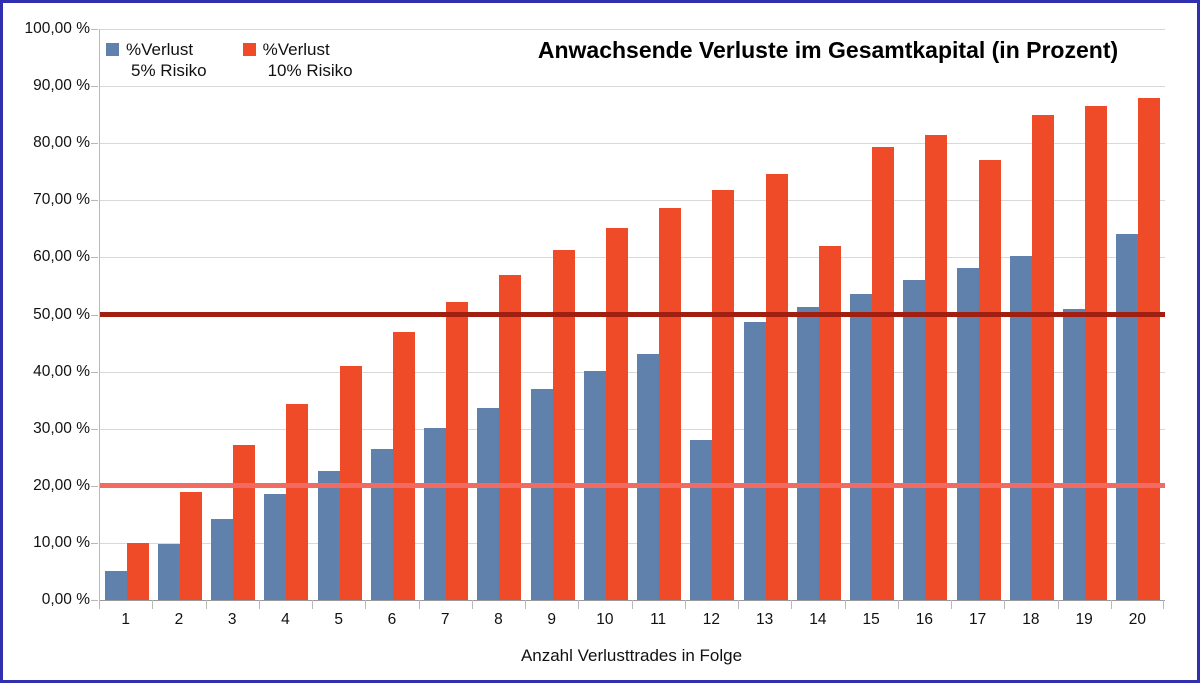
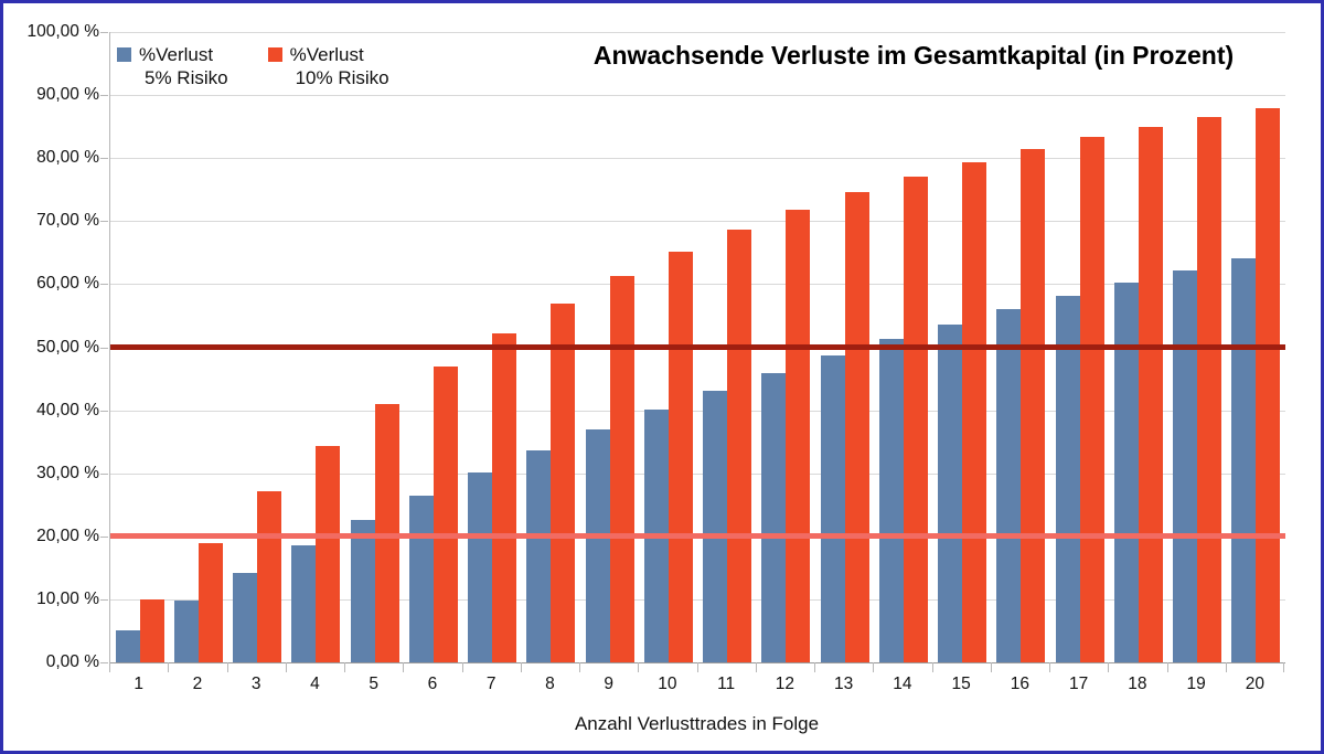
%Verlust 5% Risiko/12: 28% -> 46%
%Verlust 10% Risiko/14: 62% -> 77%
%Verlust 10% Risiko/17: 77% -> 83%
%Verlust 5% Risiko/19: 51% -> 62%
